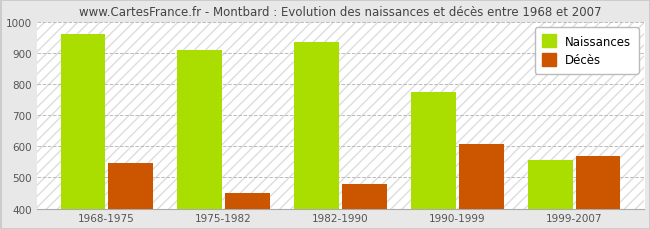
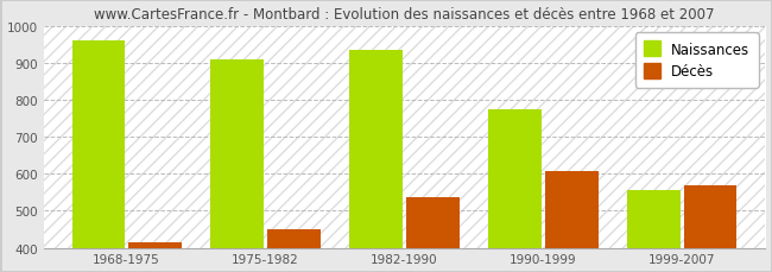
Décès/1968-1975: 545 -> 415
Décès/1982-1990: 480 -> 537
